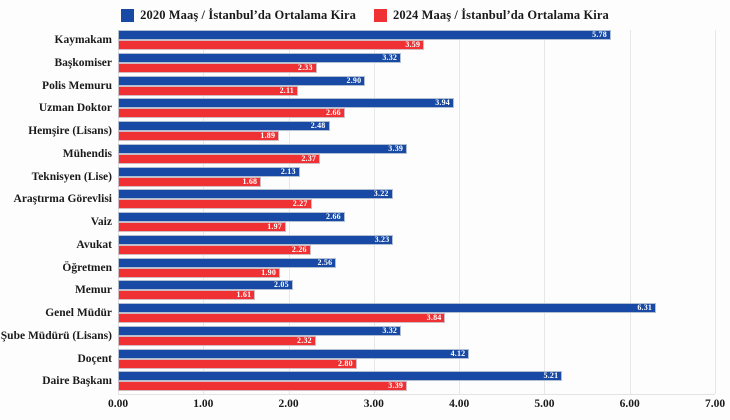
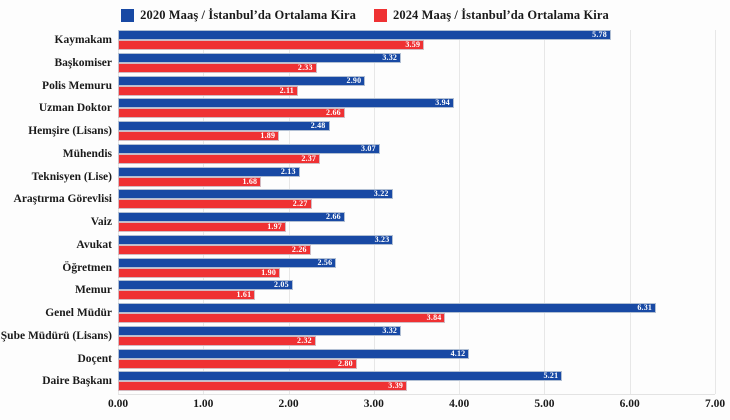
2020 Maaş / İstanbul’da Ortalama Kira/Mühendis: 3.39 -> 3.07
